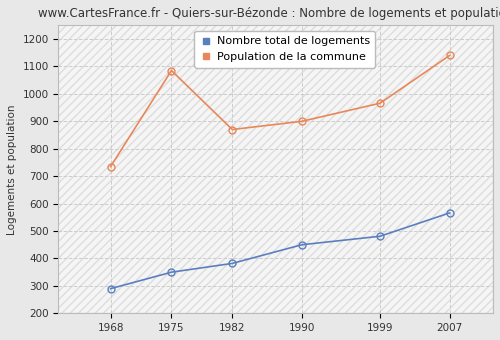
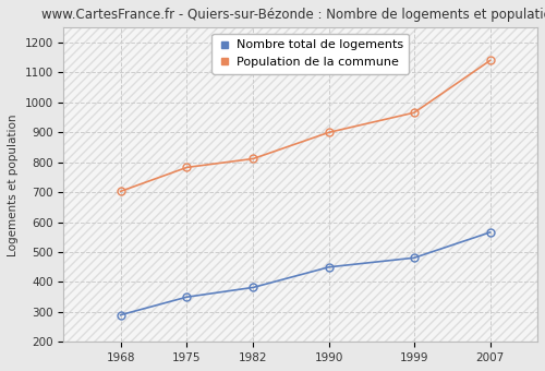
Population de la commune/1968: 735 -> 703
Population de la commune/1975: 1085 -> 783
Population de la commune/1982: 870 -> 812
